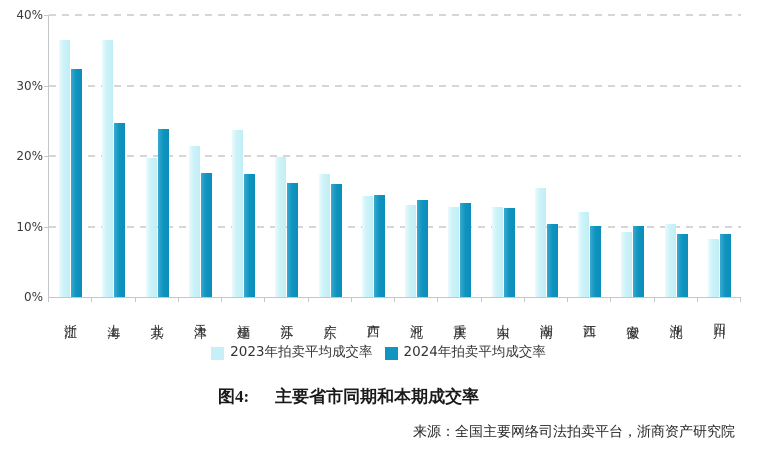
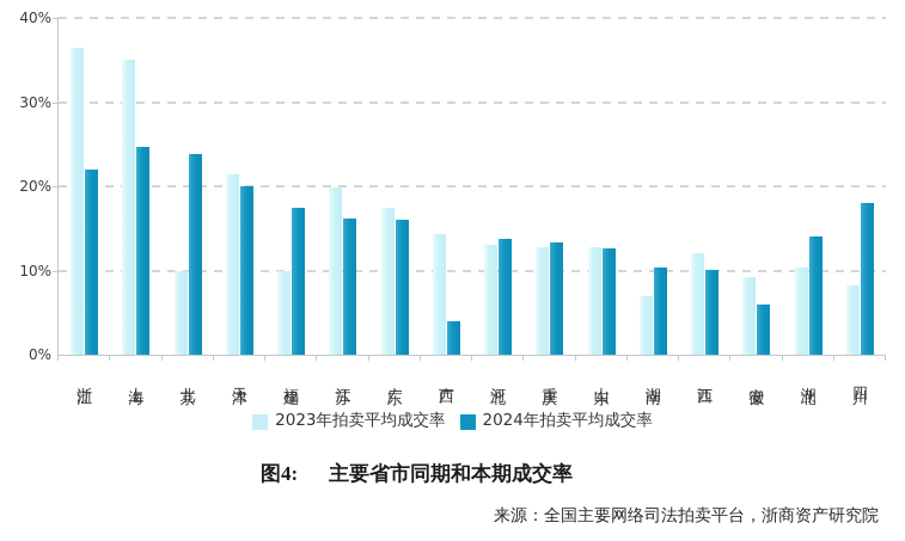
2024年拍卖平均成交率/浙江: 32% -> 22%
2023年拍卖平均成交率/上海: 36% -> 35%
2023年拍卖平均成交率/北京: 20% -> 10%
2024年拍卖平均成交率/天津: 18% -> 20%
2023年拍卖平均成交率/福建: 24% -> 10%
2024年拍卖平均成交率/广西: 14% -> 4%
2023年拍卖平均成交率/湖南: 15% -> 7%
2024年拍卖平均成交率/安徽: 10% -> 6%
2024年拍卖平均成交率/湖北: 9% -> 14%
2024年拍卖平均成交率/四川: 9% -> 18%
